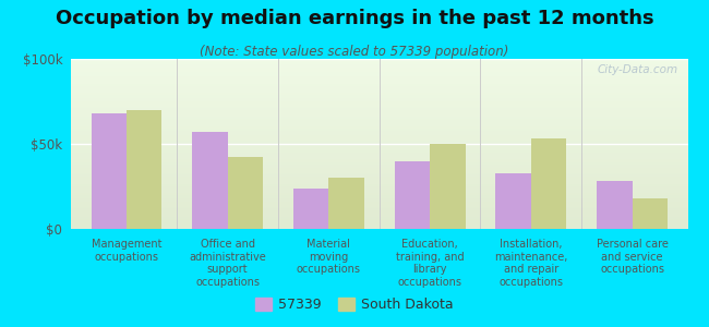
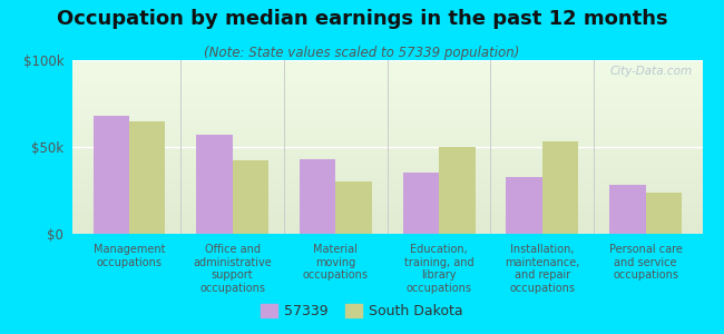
South Dakota/Management occupations: $70k -> $65k
57339/Material moving occupations: $24k -> $43k
57339/Education, training, and library occupations: $40k -> $35k
South Dakota/Personal care and service occupations: $18k -> $24k
